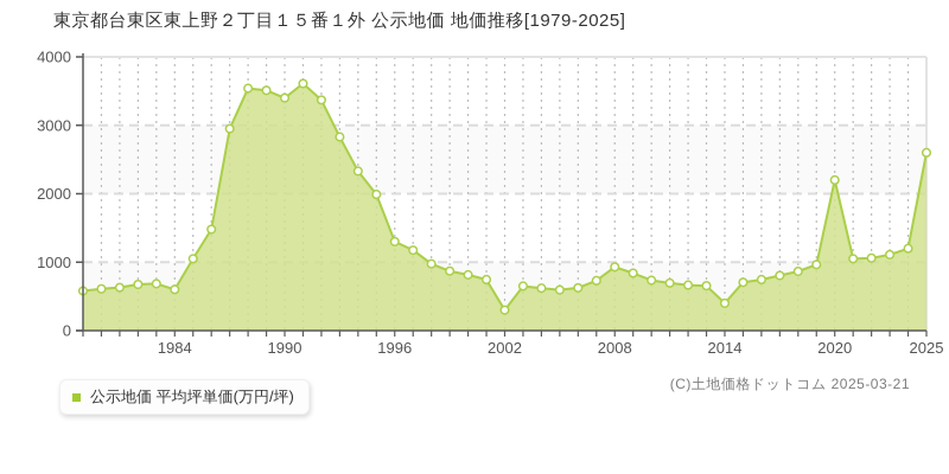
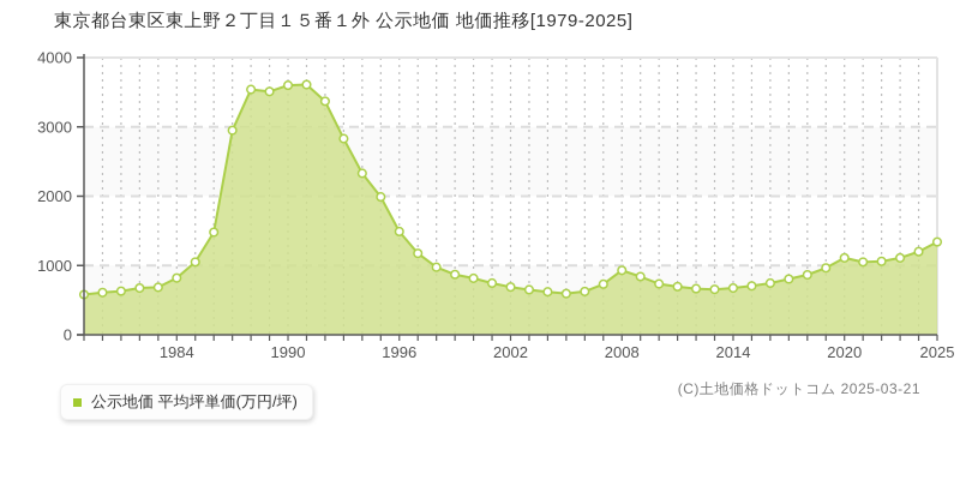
1984: 600 -> 800
1990: 3400 -> 3600
1996: 1300 -> 1500
2002: 300 -> 700
2014: 400 -> 700
2020: 2200 -> 1100
2025: 2600 -> 1300
